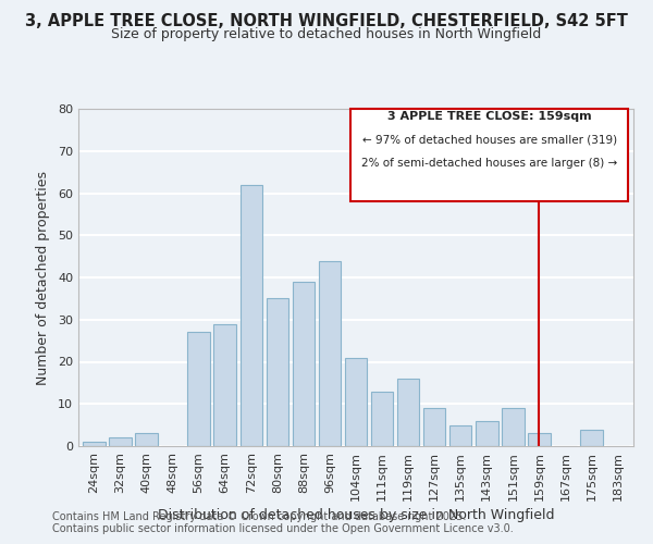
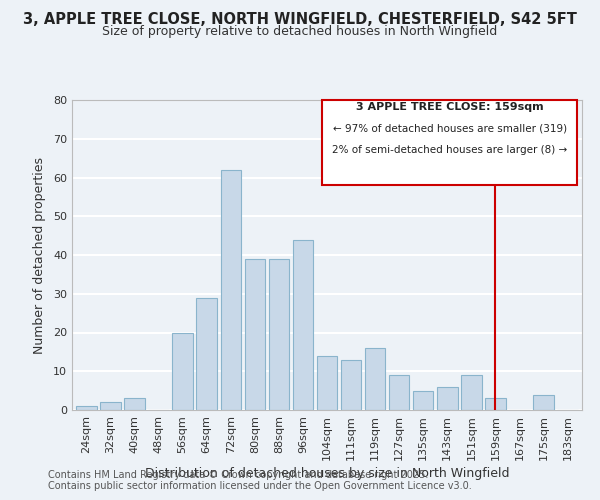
56sqm: 27 -> 20
80sqm: 35 -> 39
104sqm: 21 -> 14
